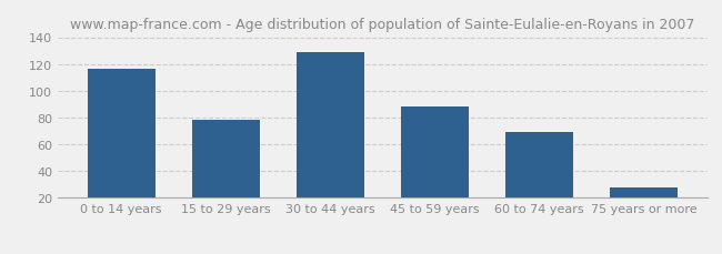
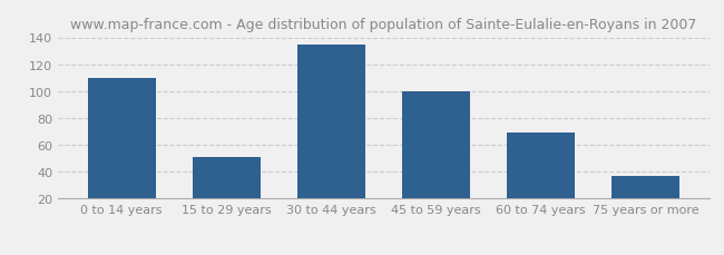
0 to 14 years: 116 -> 110
15 to 29 years: 78 -> 51
30 to 44 years: 129 -> 135
45 to 59 years: 88 -> 100
75 years or more: 28 -> 37
